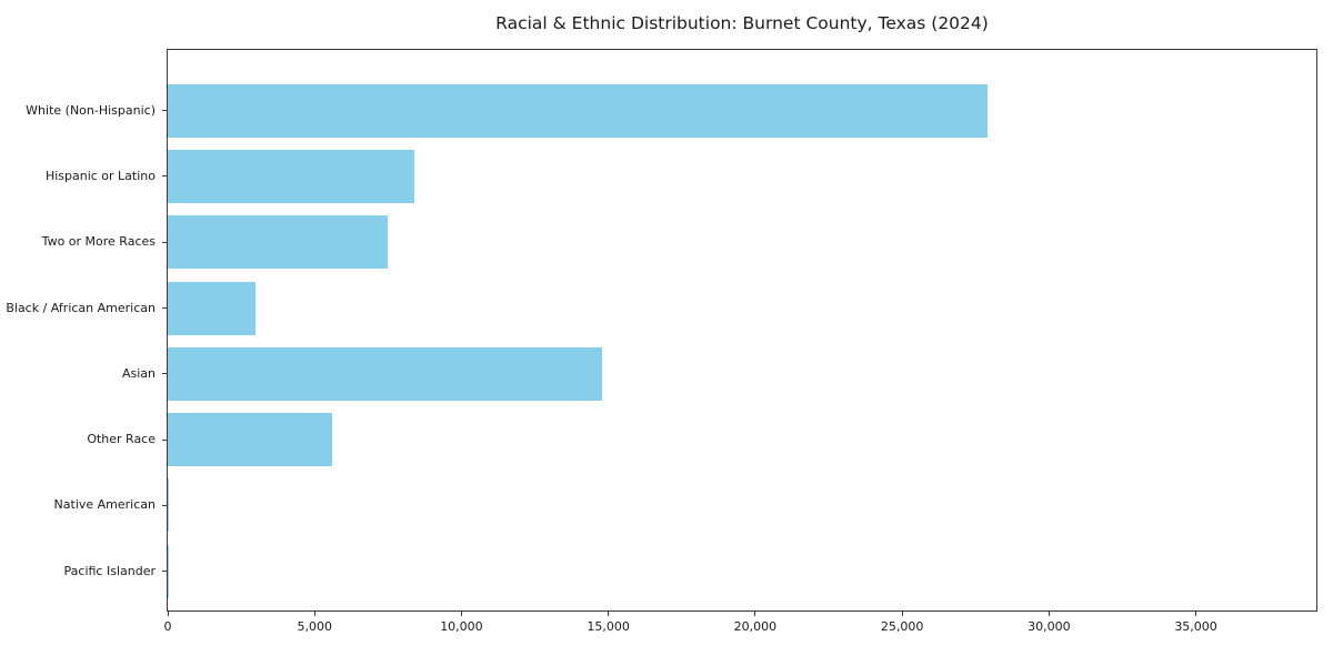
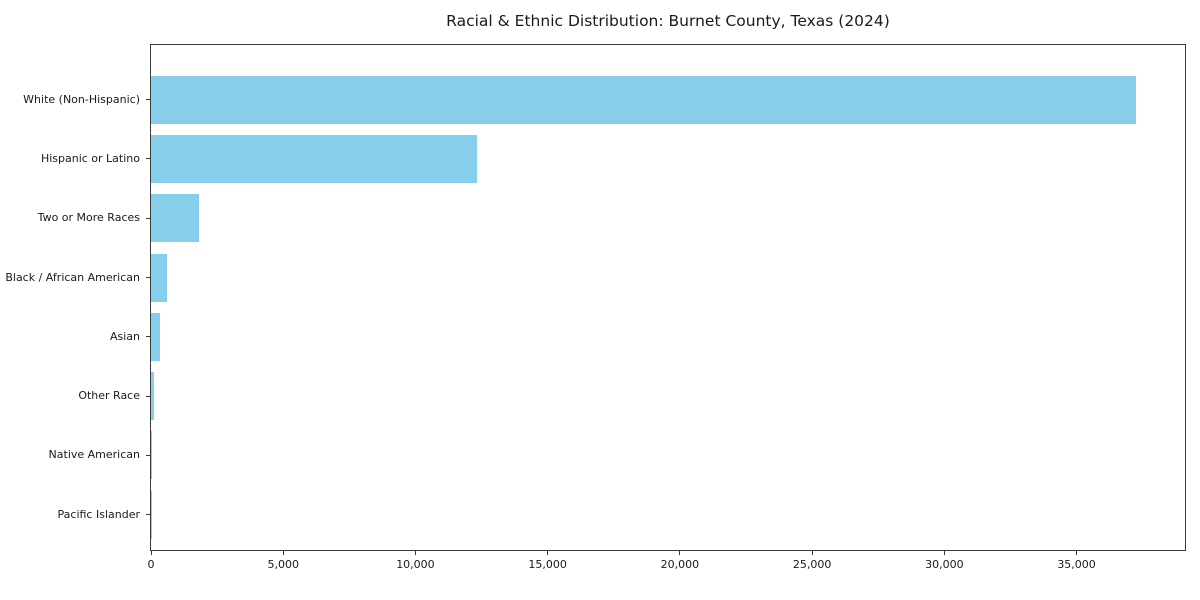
White (Non-Hispanic): 27900 -> 37200
Hispanic or Latino: 8400 -> 12300
Two or More Races: 7500 -> 1800
Black / African American: 3000 -> 600
Asian: 14800 -> 300
Other Race: 5600 -> 100
